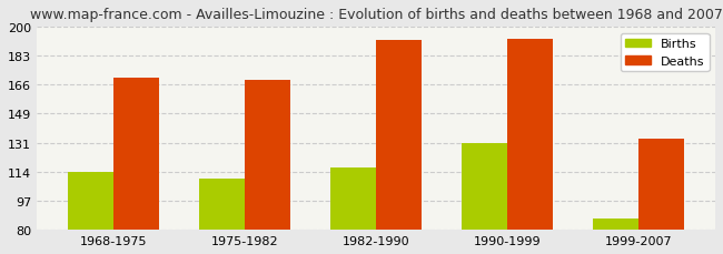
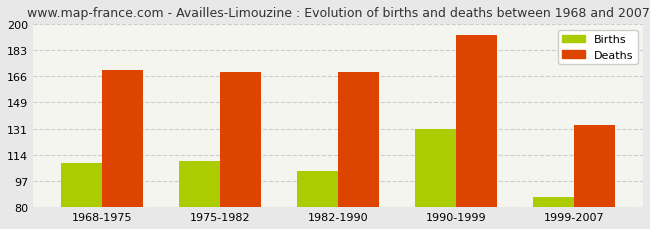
Births/1968-1975: 114 -> 109
Births/1982-1990: 117 -> 104
Deaths/1982-1990: 192 -> 169
